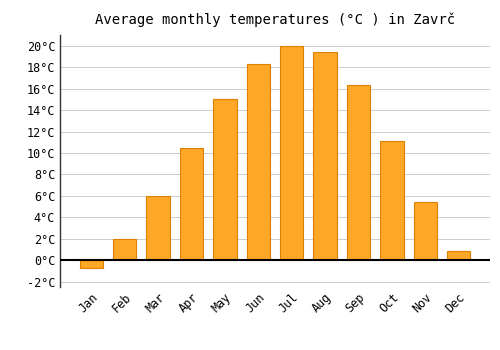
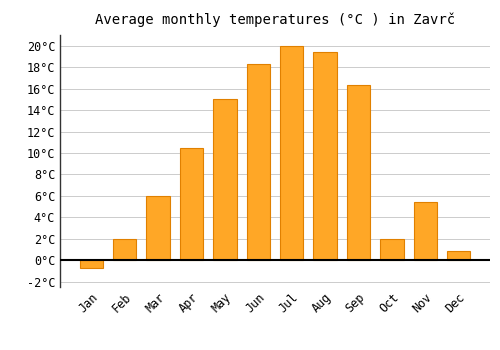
Oct: 11.1°C -> 2.0°C
